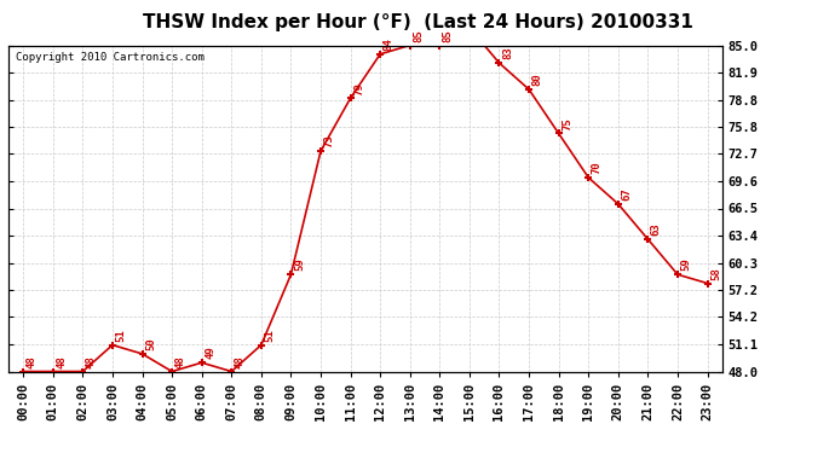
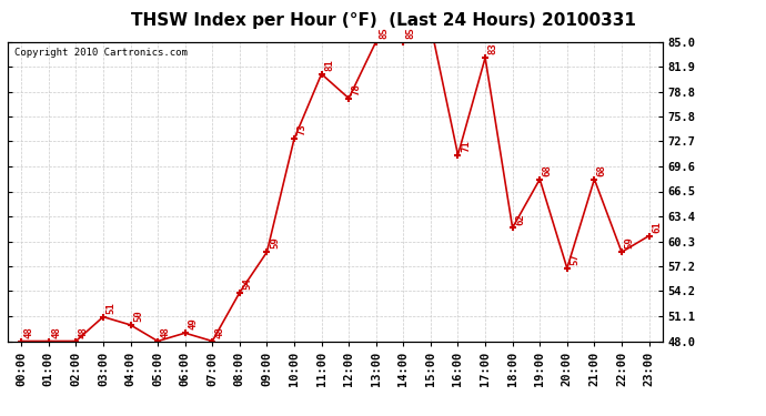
08:00: 51 -> 54
11:00: 79 -> 81
12:00: 84 -> 78
16:00: 83 -> 71
17:00: 80 -> 83
18:00: 75 -> 62
19:00: 70 -> 68
20:00: 67 -> 57
21:00: 63 -> 68
23:00: 58 -> 61
